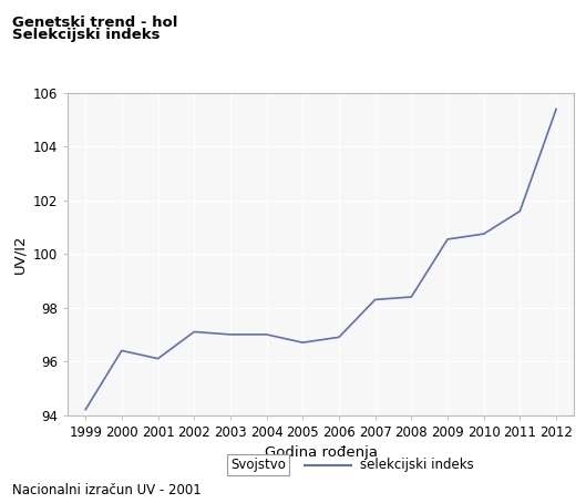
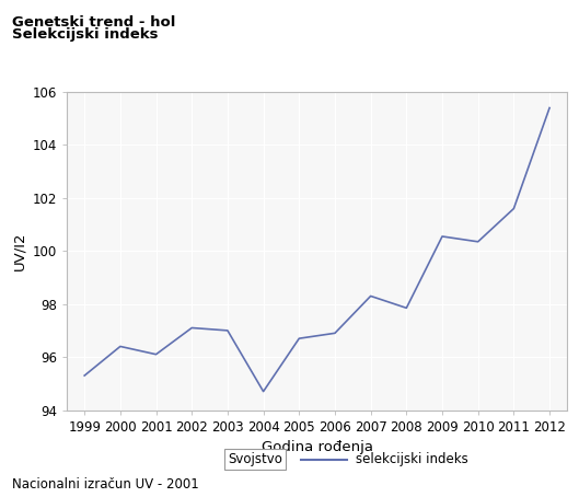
1999: 94.20 -> 95.30
2004: 97.00 -> 94.70
2008: 98.40 -> 97.85
2010: 100.75 -> 100.35
